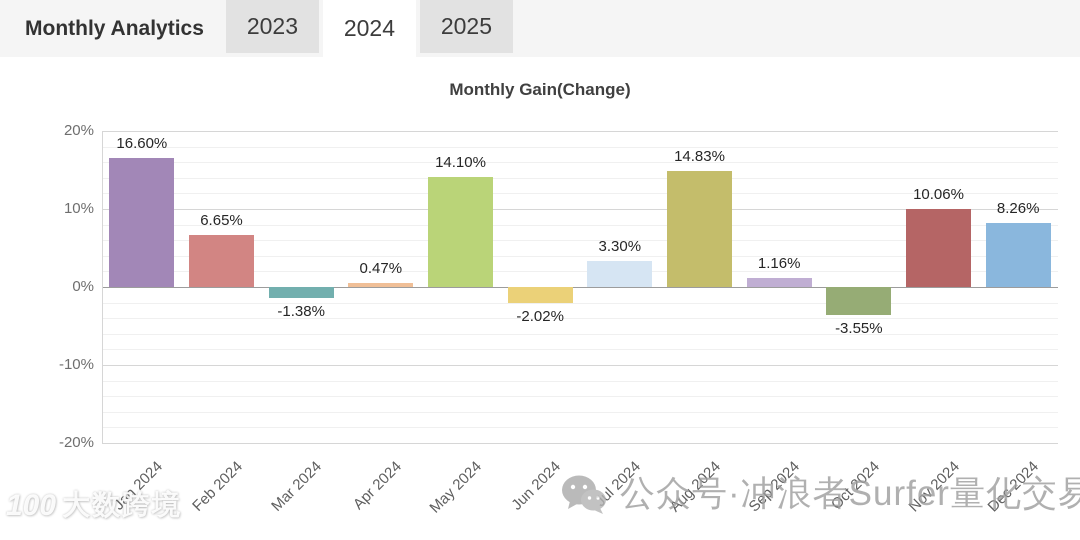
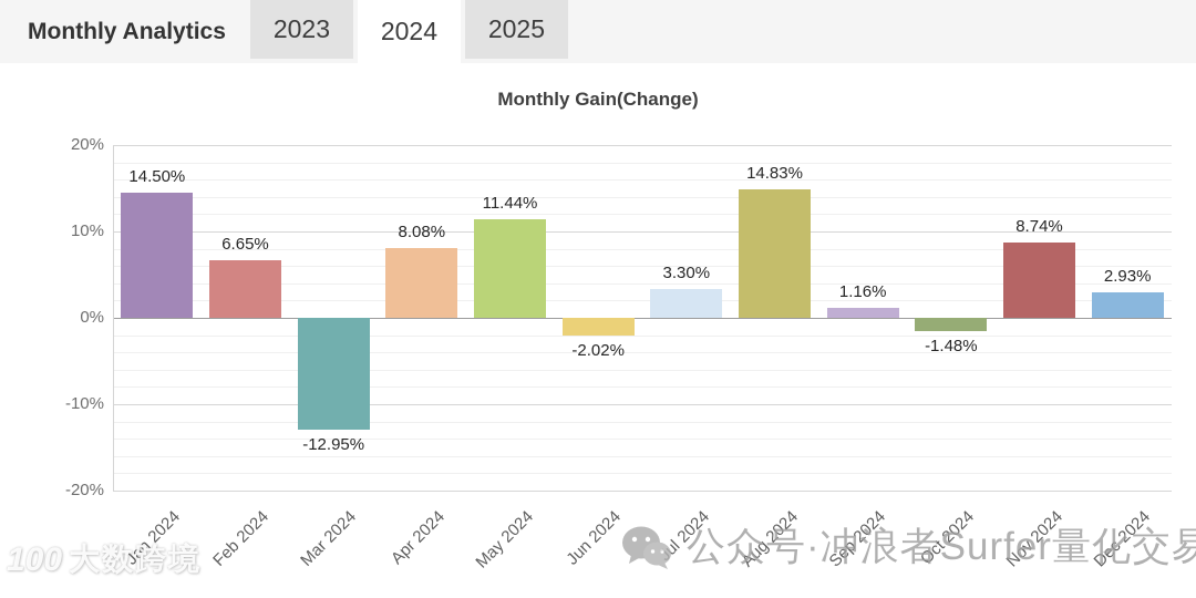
Jan 2024: 16.60% -> 14.50%
Mar 2024: -1.38% -> -12.95%
Apr 2024: 0.47% -> 8.08%
May 2024: 14.10% -> 11.44%
Oct 2024: -3.55% -> -1.48%
Nov 2024: 10.06% -> 8.74%
Dec 2024: 8.26% -> 2.93%
